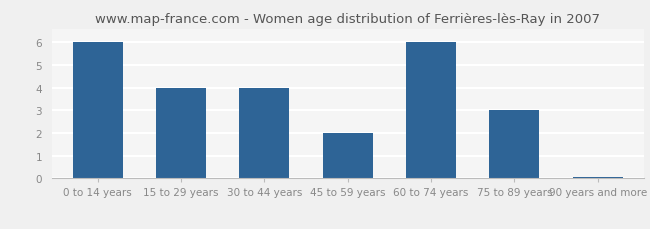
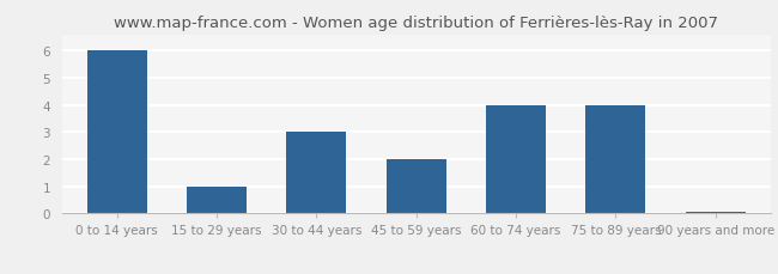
15 to 29 years: 4.00 -> 1.00
30 to 44 years: 4.00 -> 3.00
60 to 74 years: 6.00 -> 4.00
75 to 89 years: 3.00 -> 4.00
